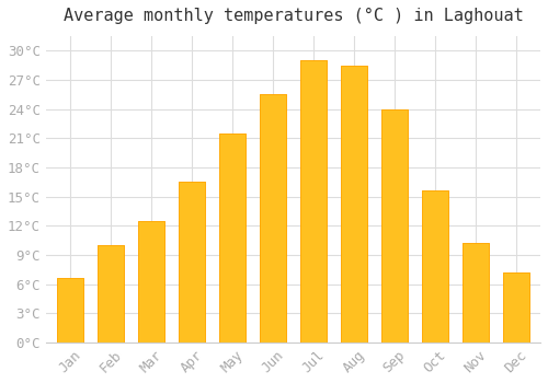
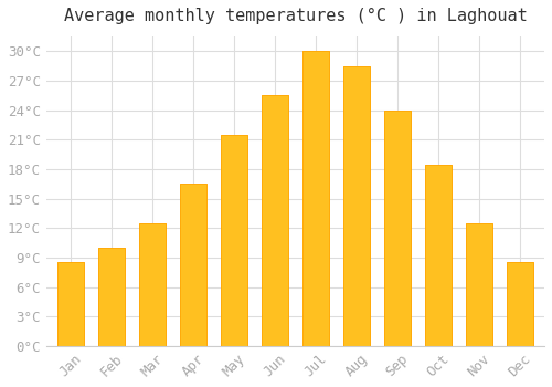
Jan: 6.6°C -> 8.5°C
Jul: 29.0°C -> 30.0°C
Oct: 15.6°C -> 18.5°C
Nov: 10.2°C -> 12.5°C
Dec: 7.2°C -> 8.5°C
